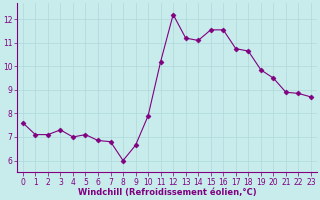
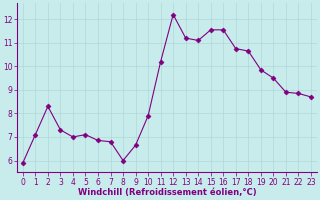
0: 7.60 -> 5.90
2: 7.10 -> 8.30
